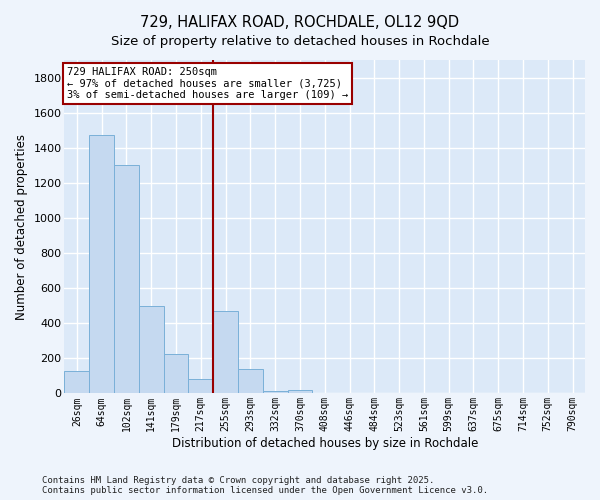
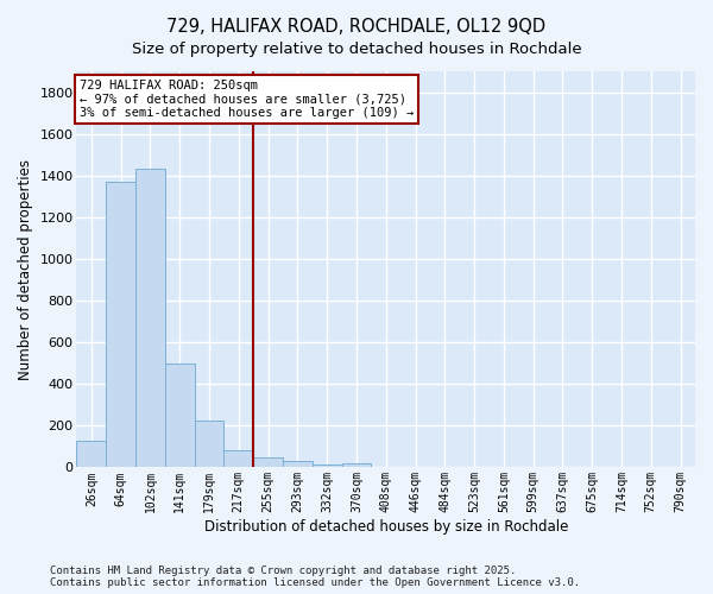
64sqm: 1470 -> 1370
102sqm: 1300 -> 1430
255sqm: 470 -> 50
293sqm: 140 -> 30
